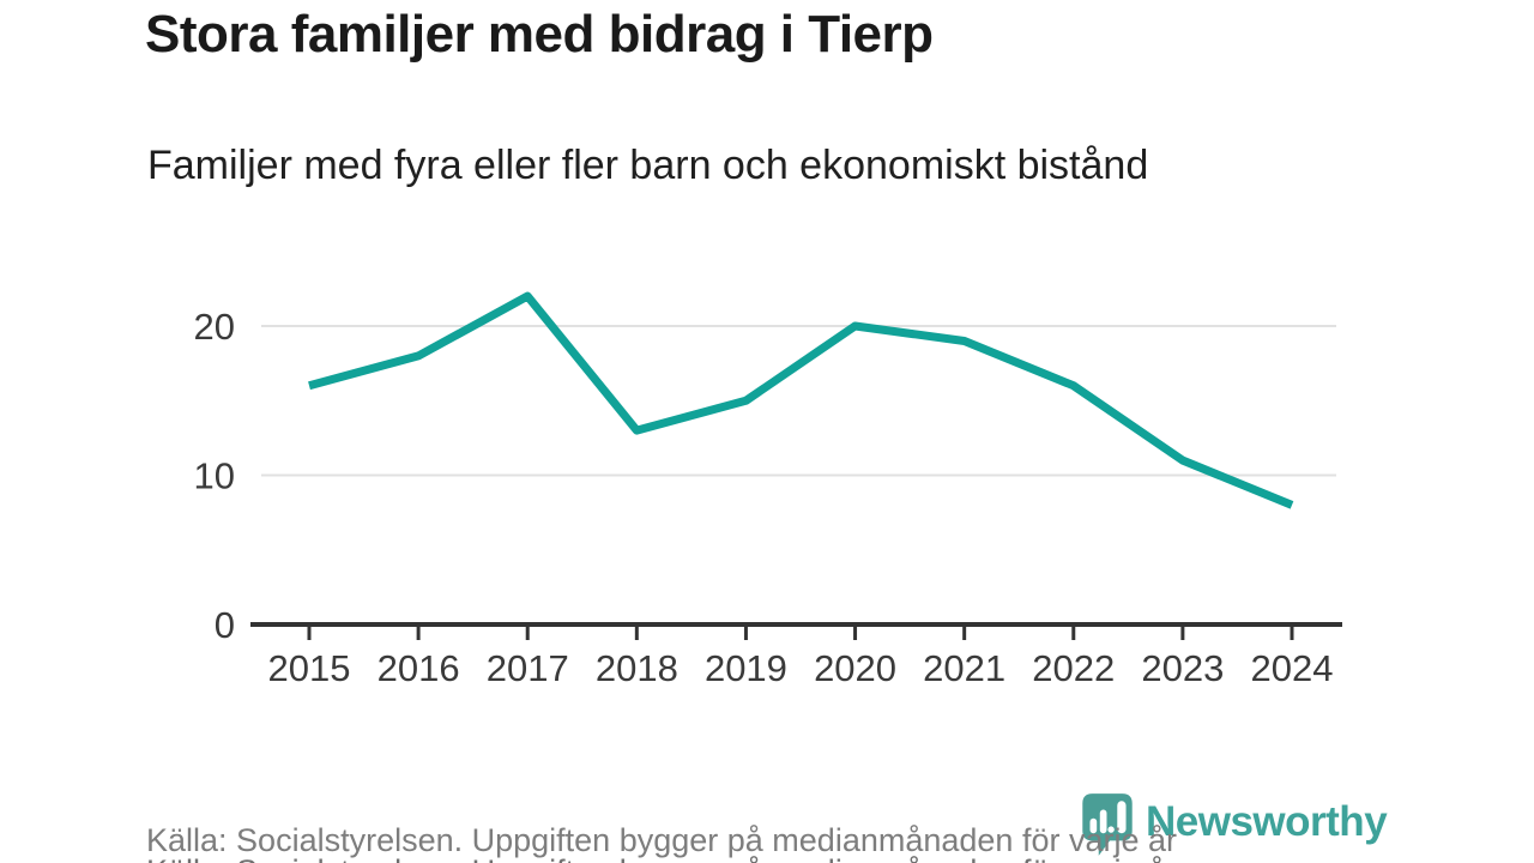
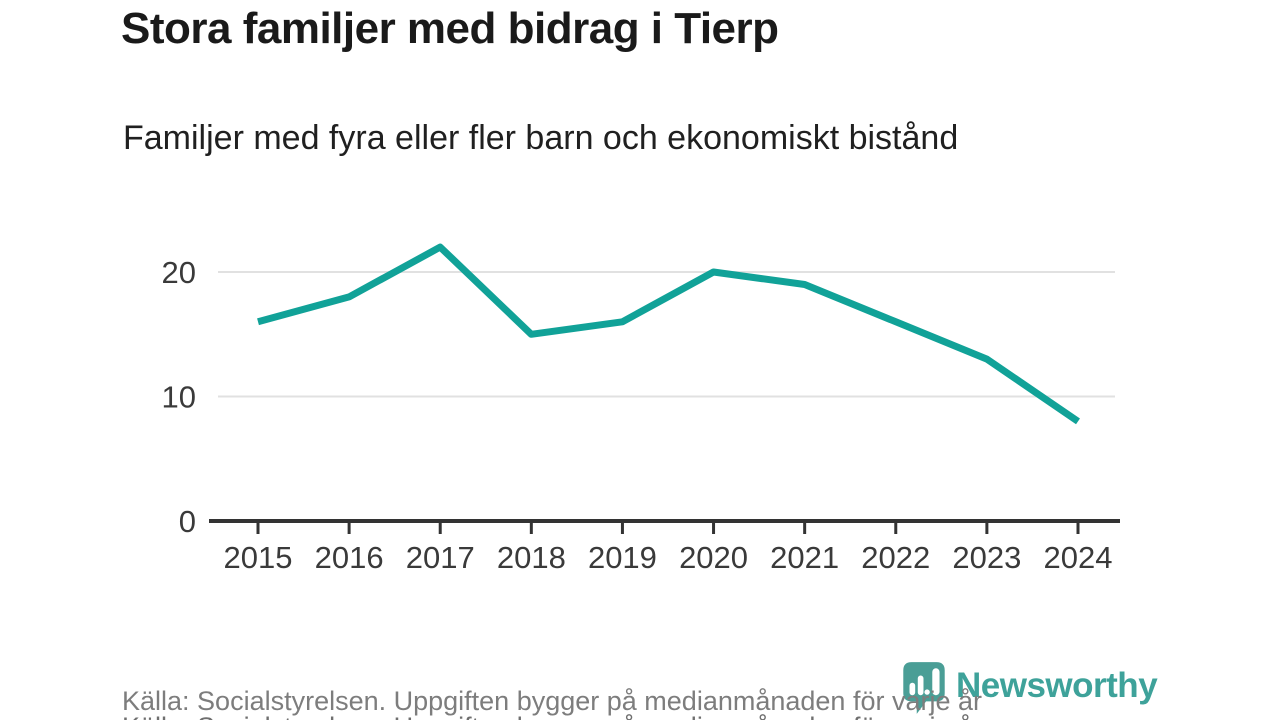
2018: 13 -> 15
2019: 15 -> 16
2023: 11 -> 13
